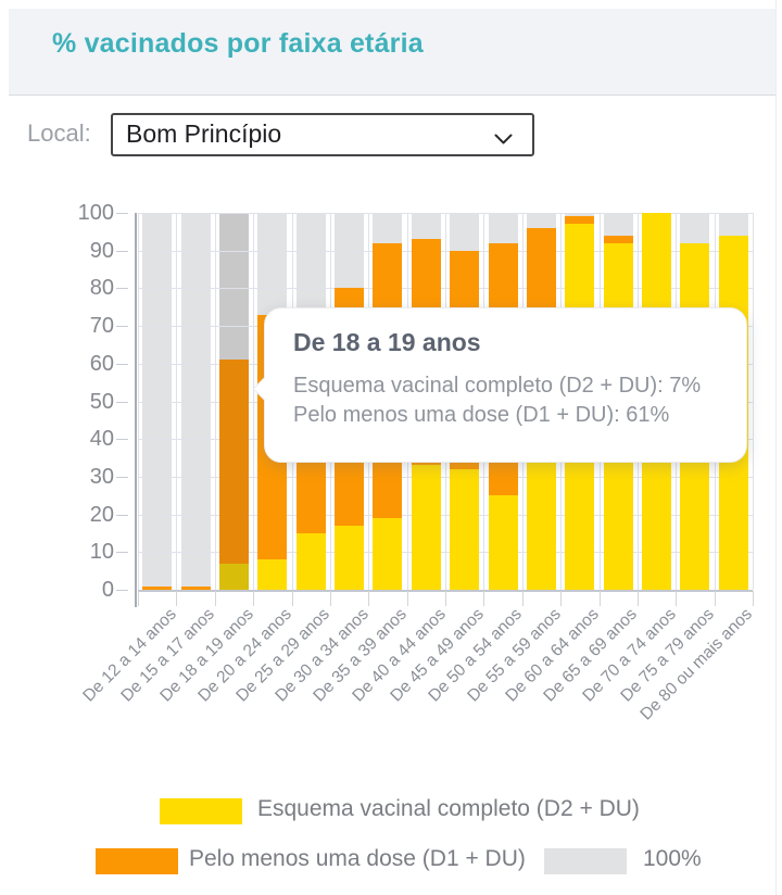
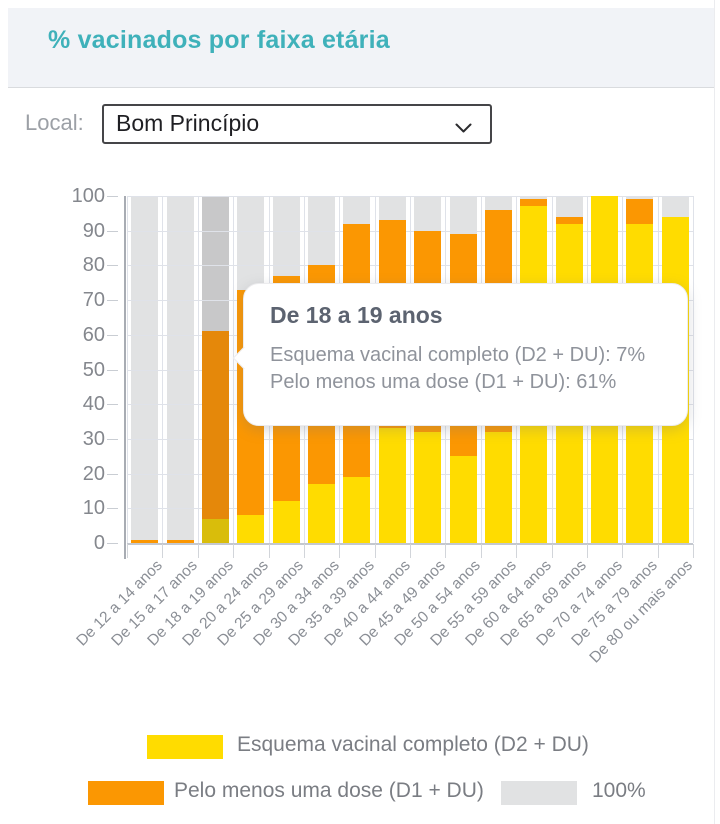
Esquema vacinal completo (D2 + DU)/De 25 a 29 anos: 15 -> 12
Pelo menos uma dose (D1 + DU)/De 25 a 29 anos: 67 -> 77
Pelo menos uma dose (D1 + DU)/De 50 a 54 anos: 92 -> 89
Esquema vacinal completo (D2 + DU)/De 55 a 59 anos: 37 -> 32
Pelo menos uma dose (D1 + DU)/De 75 a 79 anos: 80 -> 99
